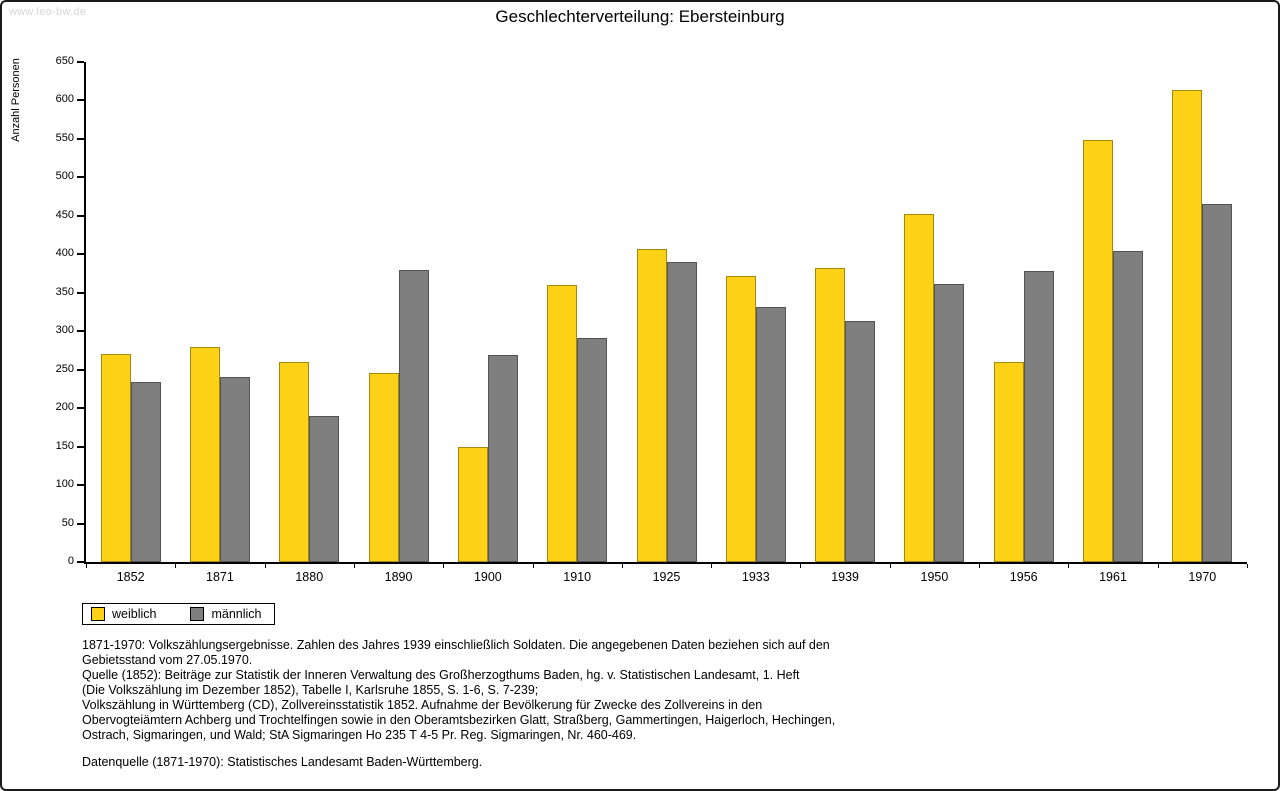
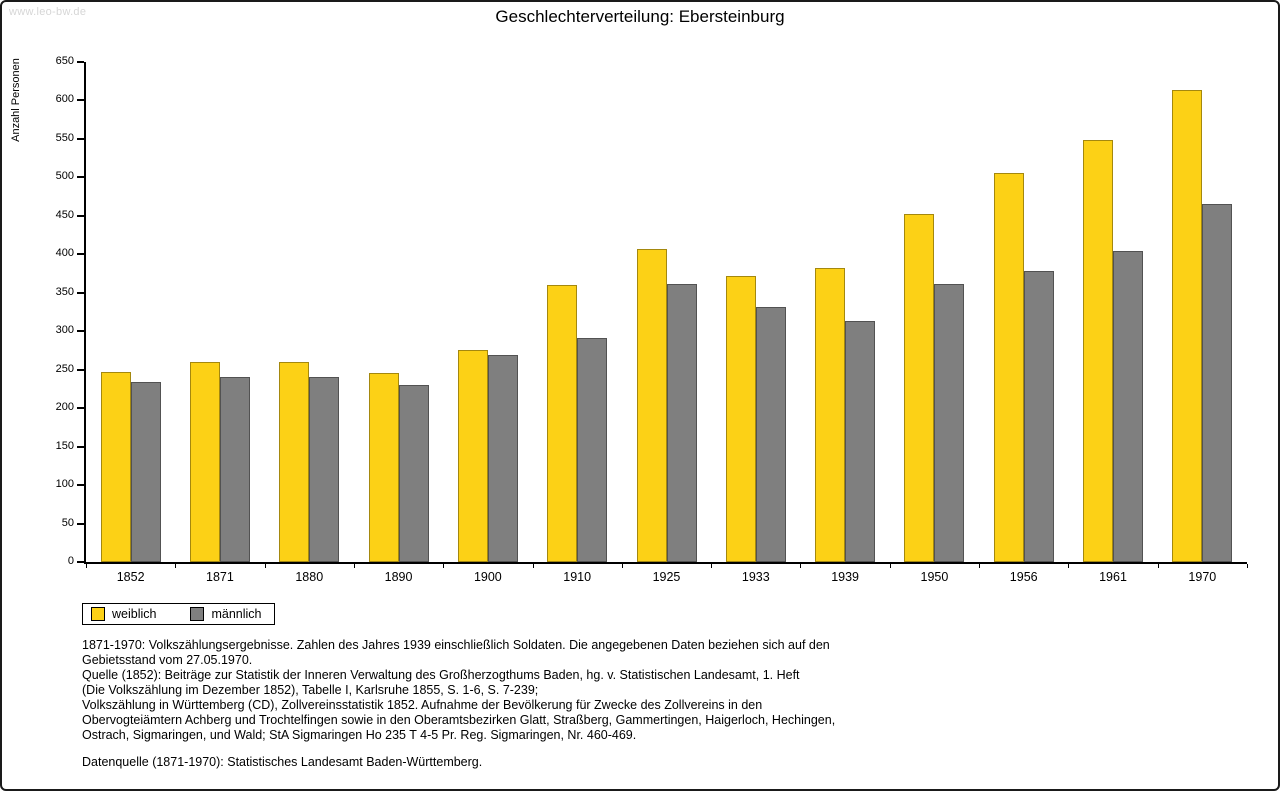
weiblich/1852: 270 -> 250
weiblich/1871: 280 -> 260
männlich/1880: 190 -> 240
männlich/1890: 380 -> 230
weiblich/1900: 150 -> 280
männlich/1925: 390 -> 360
weiblich/1956: 260 -> 510
